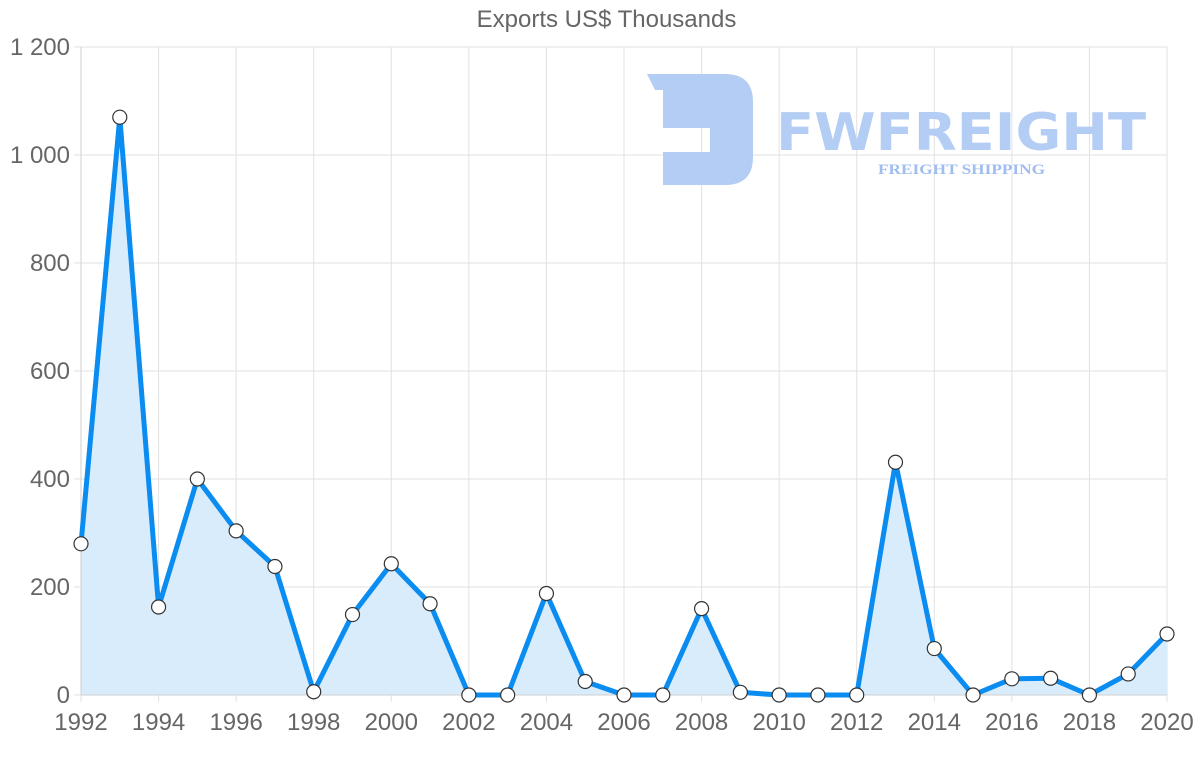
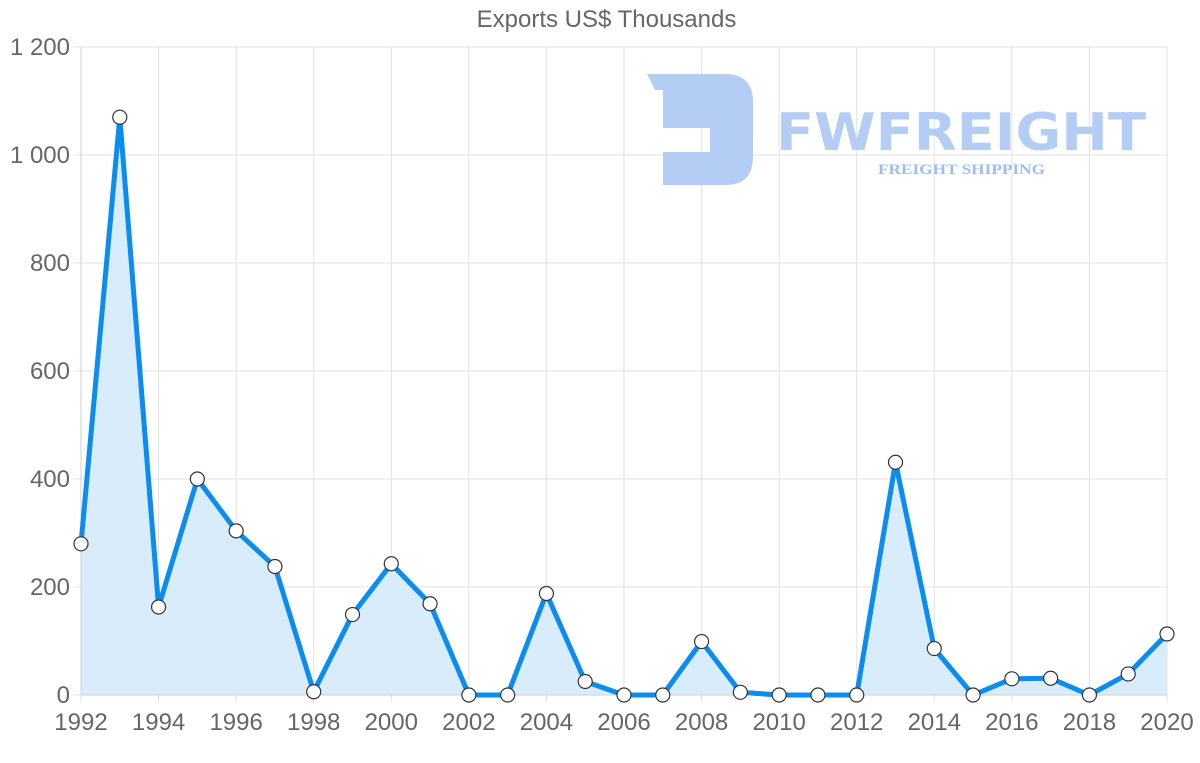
2008: 160 -> 100
